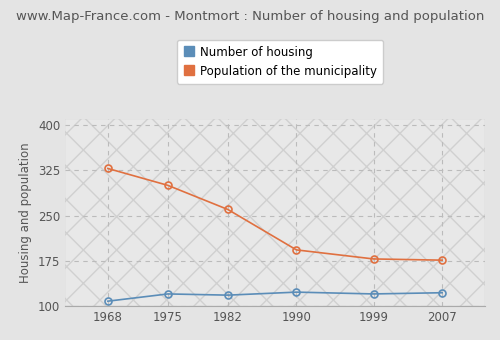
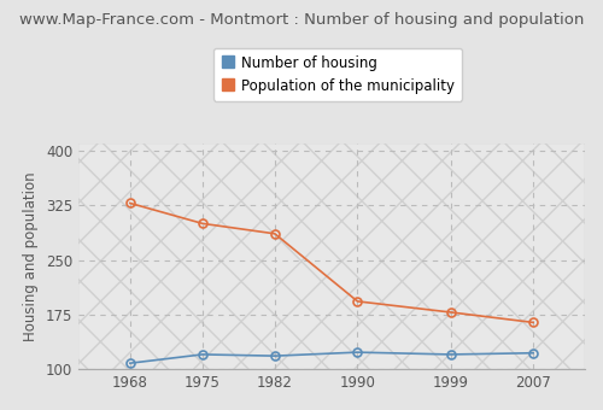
Population of the municipality/1982: 260 -> 286
Population of the municipality/2007: 176 -> 164
